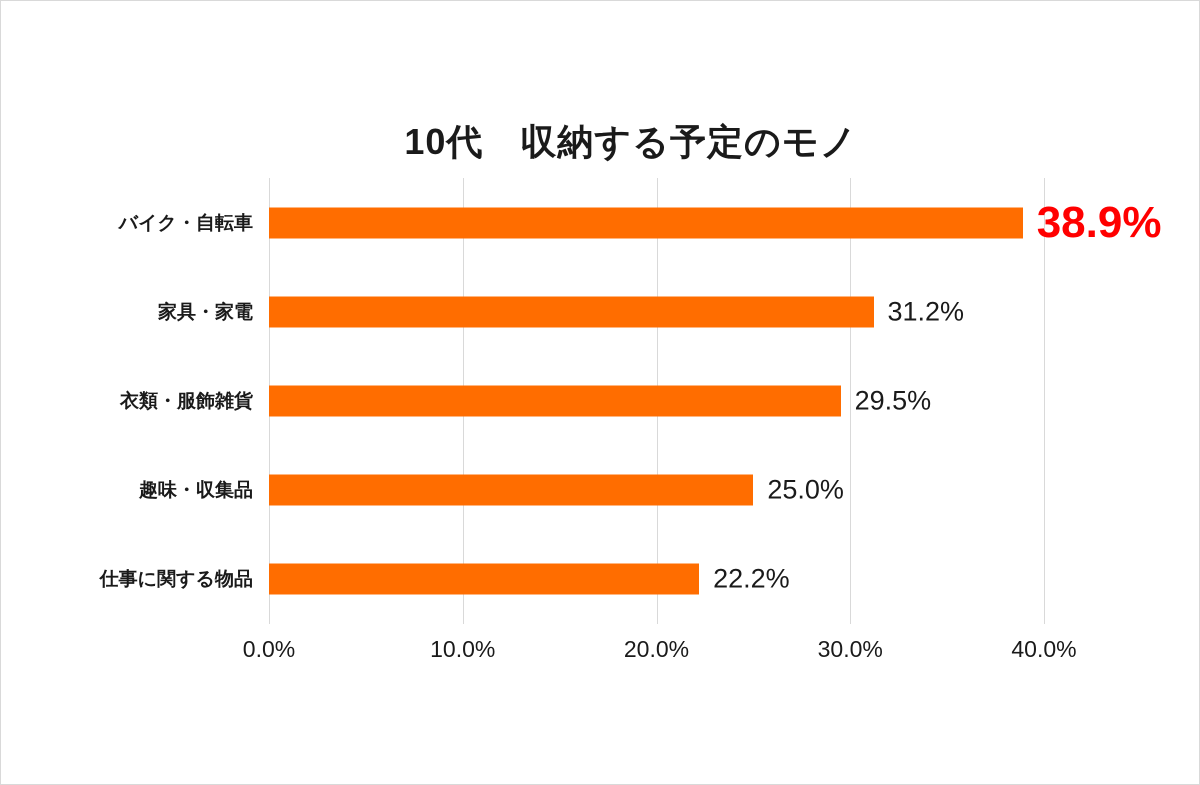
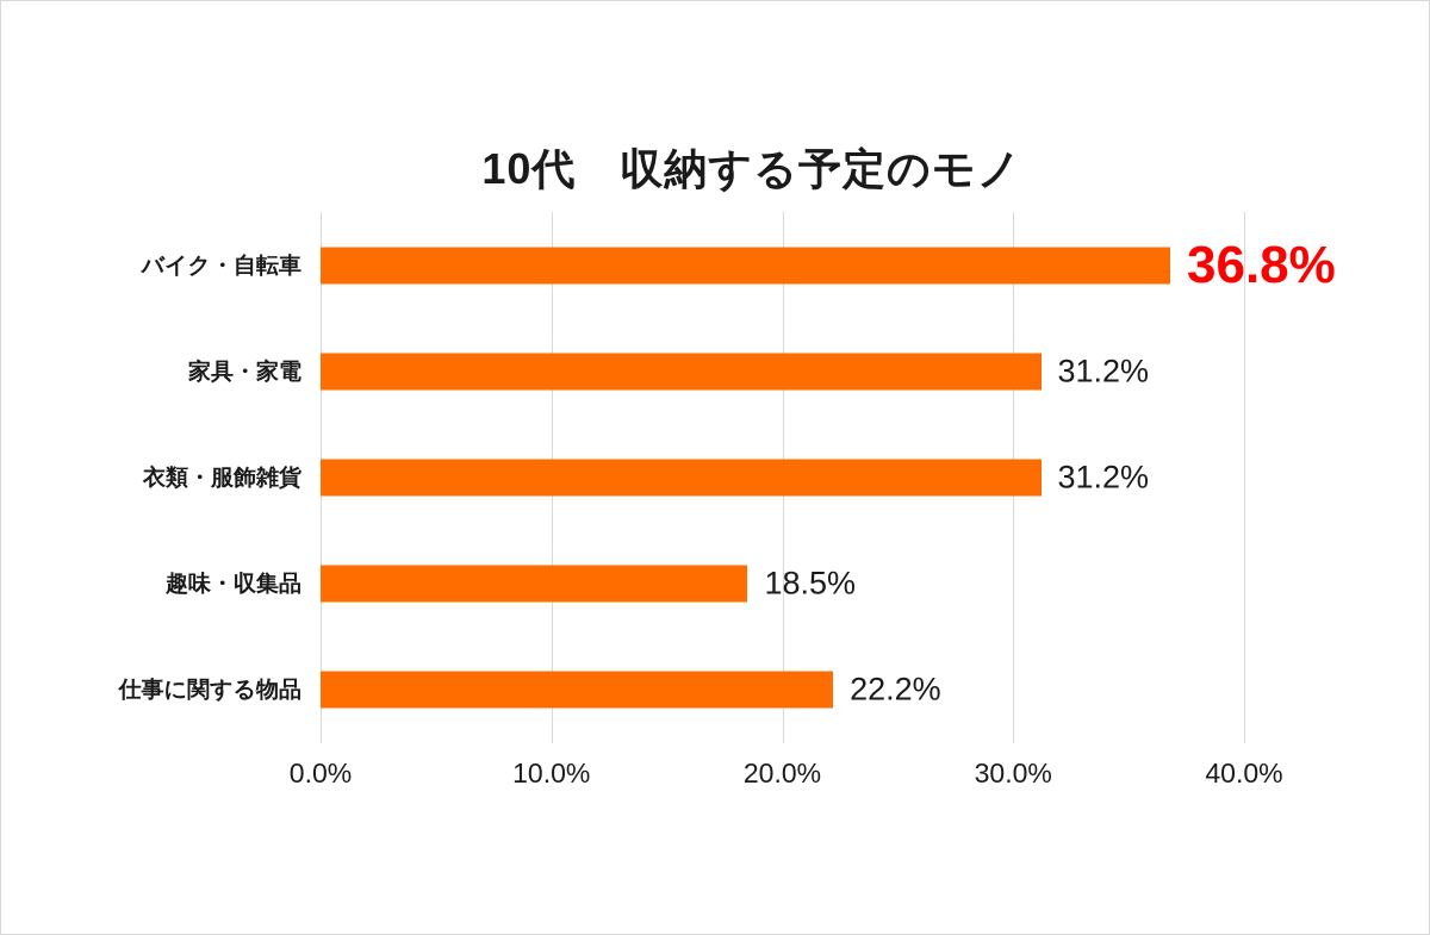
バイク・自転車: 38.9% -> 36.8%
衣類・服飾雑貨: 29.5% -> 31.2%
趣味・収集品: 25.0% -> 18.5%
